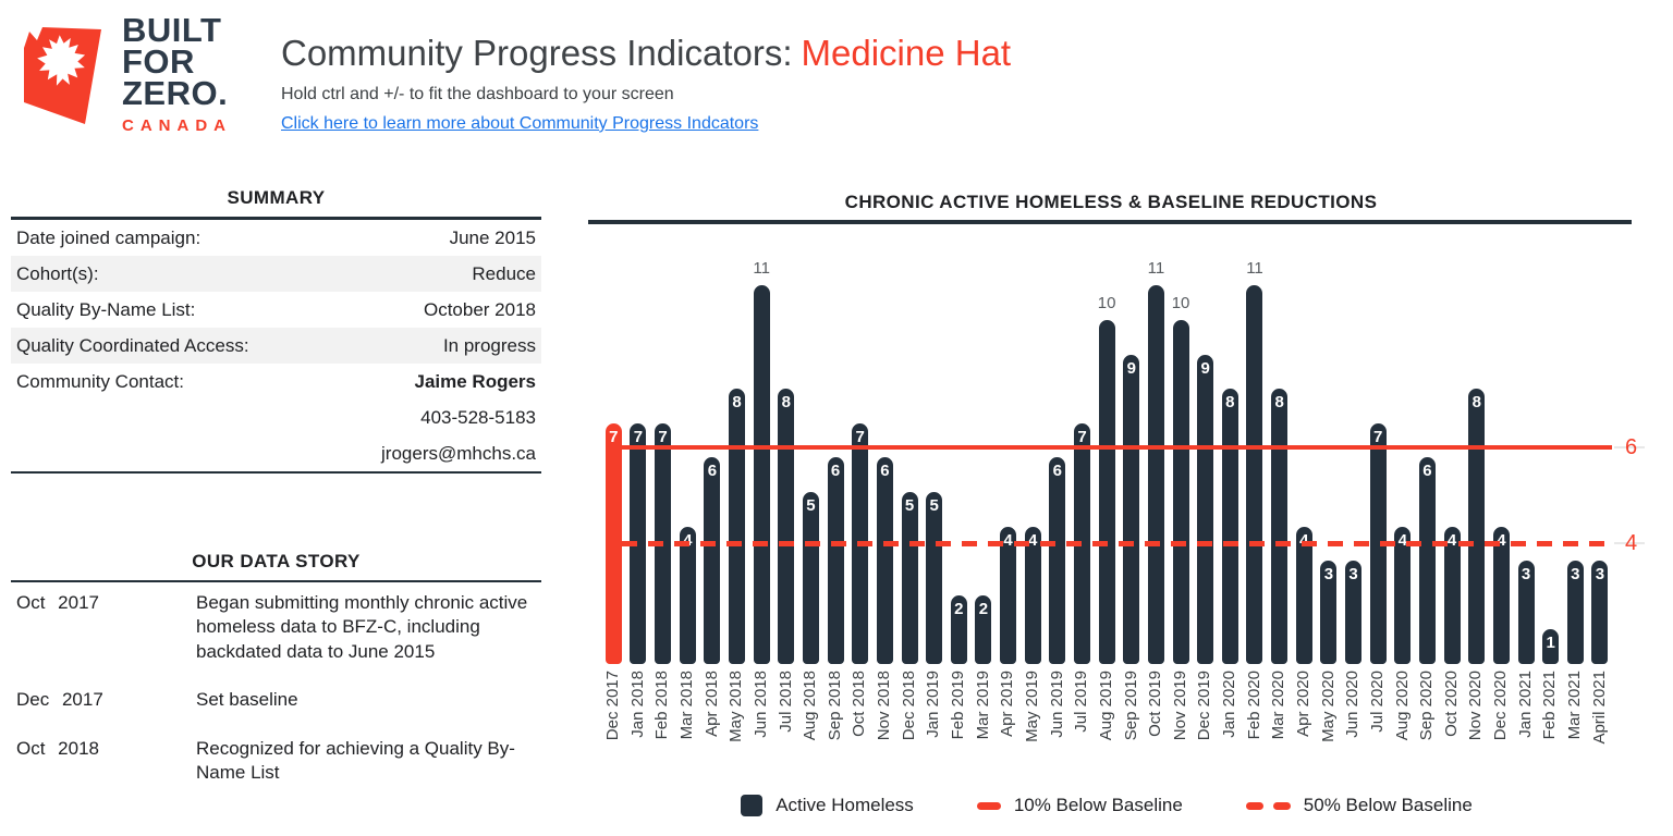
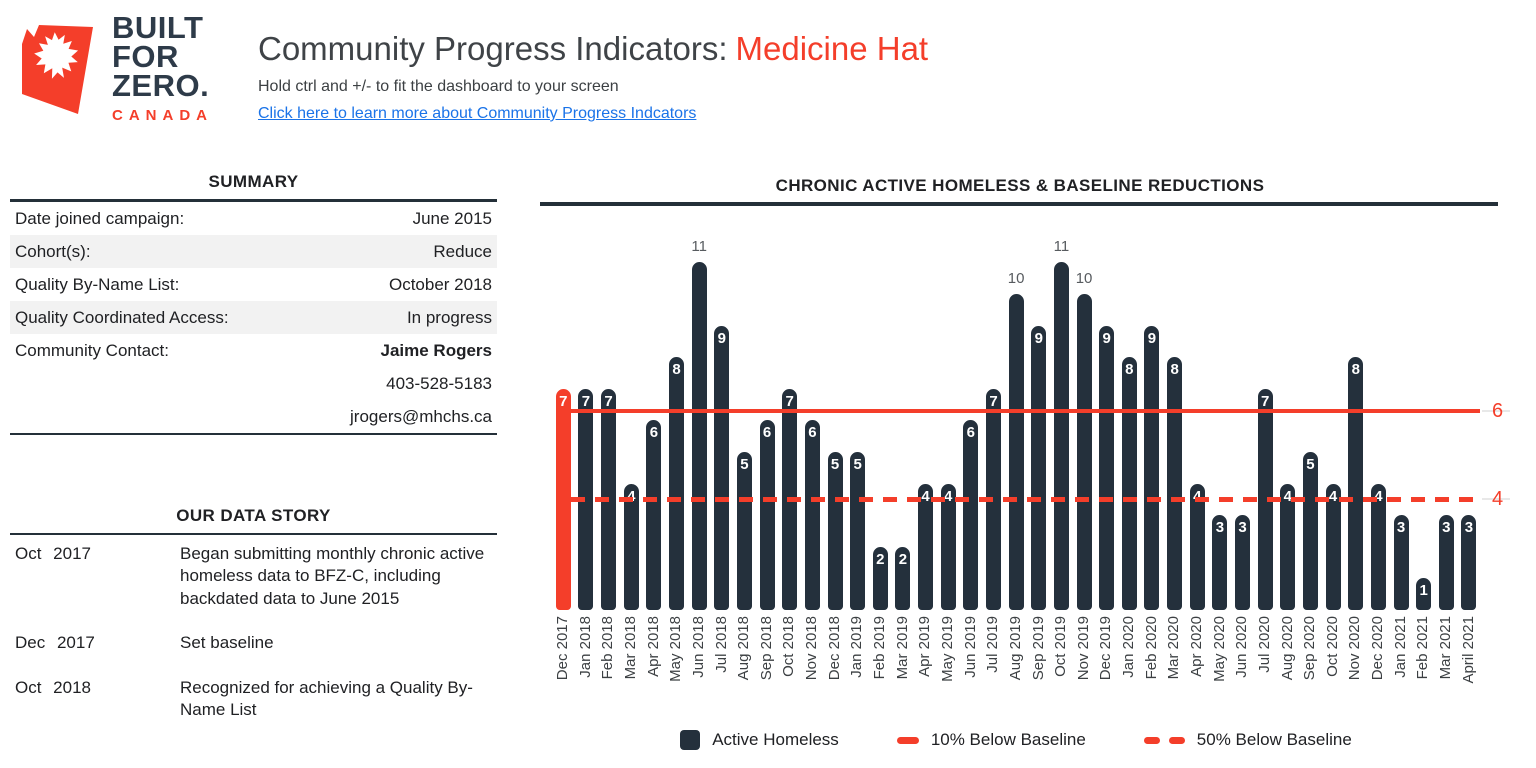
Jul 2018: 8 -> 9
Feb 2020: 11 -> 9
Sep 2020: 6 -> 5
